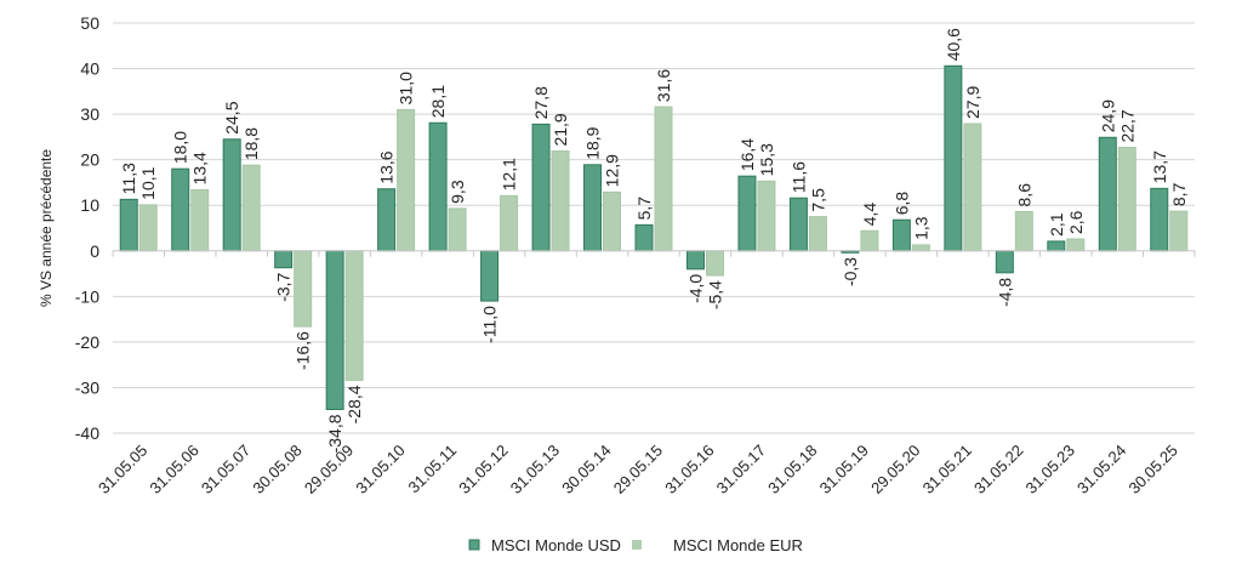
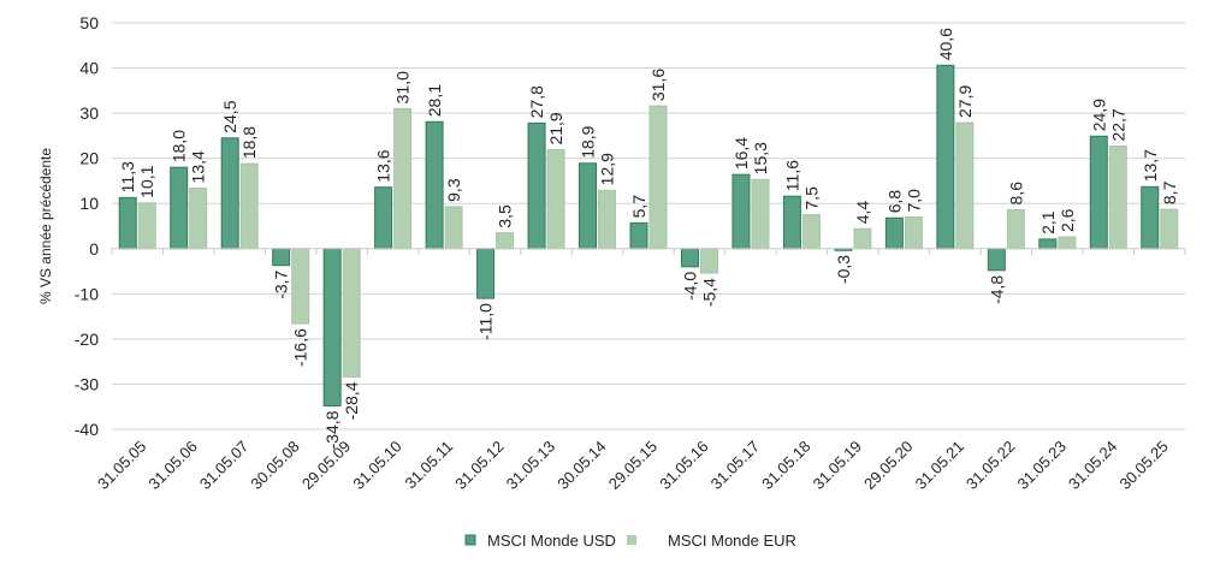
MSCI Monde EUR/31.05.12: 12,1 -> 3,5
MSCI Monde EUR/29.05.20: 1,3 -> 7,0
